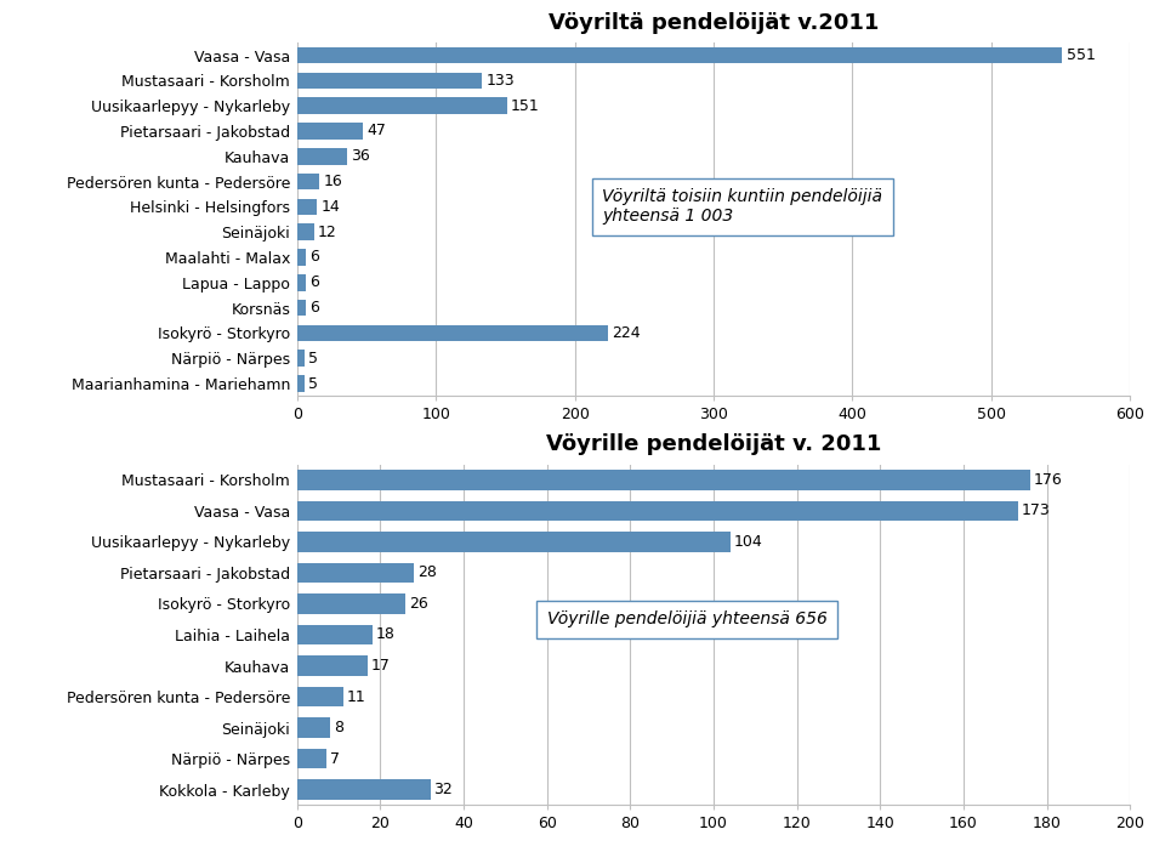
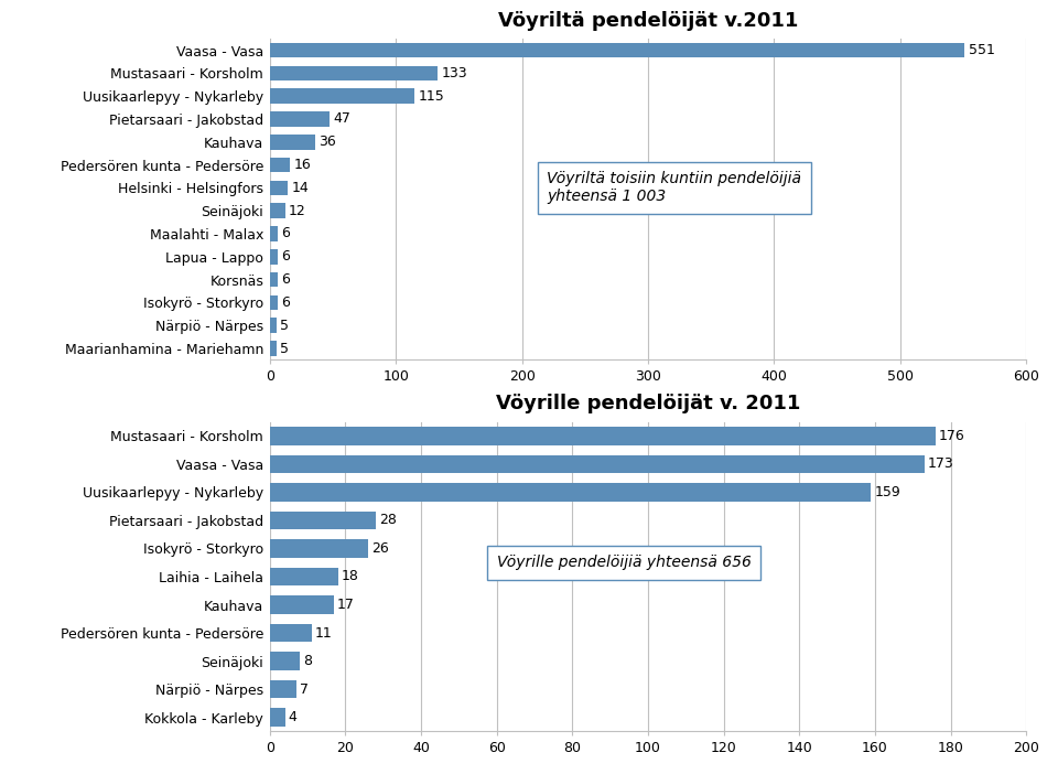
Vöyriltä pendelöijät v.2011/Uusikaarlepyy - Nykarleby: 151 -> 115
Vöyriltä pendelöijät v.2011/Isokyrö - Storkyro: 224 -> 6
Vöyrille pendelöijät v. 2011/Uusikaarlepyy - Nykarleby: 104 -> 159
Vöyrille pendelöijät v. 2011/Kokkola - Karleby: 32 -> 4
